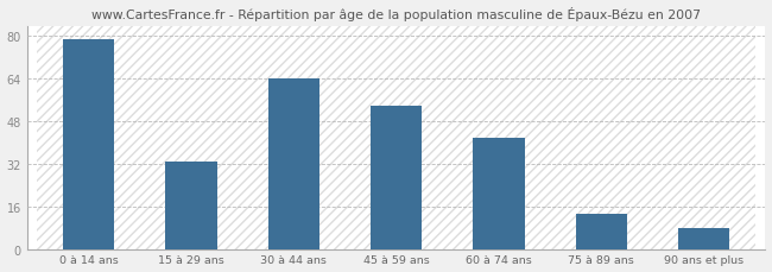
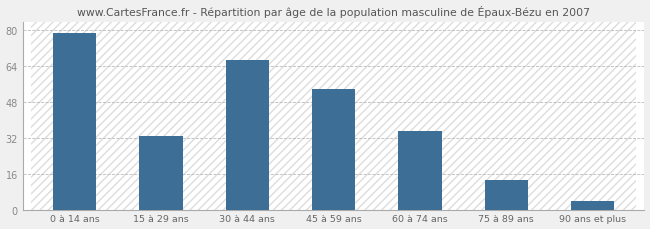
30 à 44 ans: 64 -> 67
60 à 74 ans: 42 -> 35
90 ans et plus: 8 -> 4
